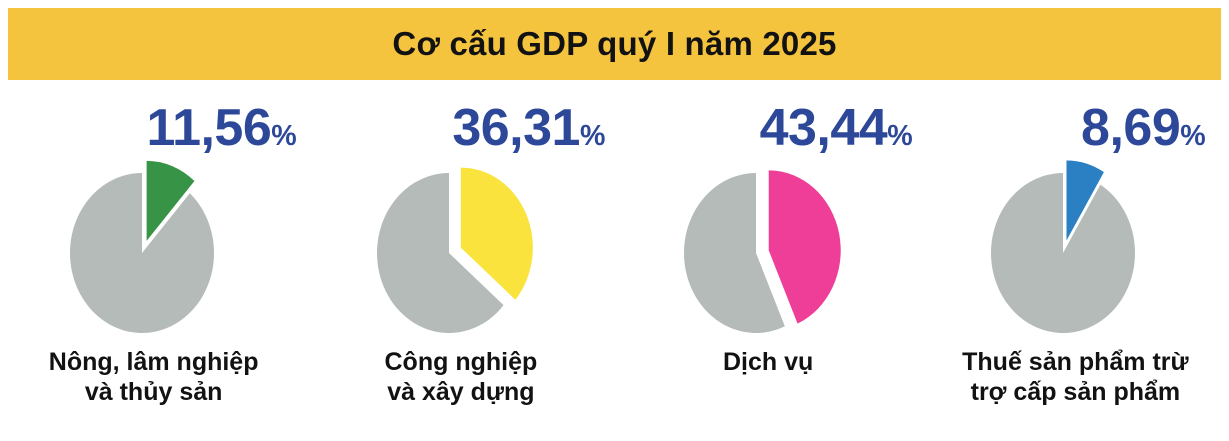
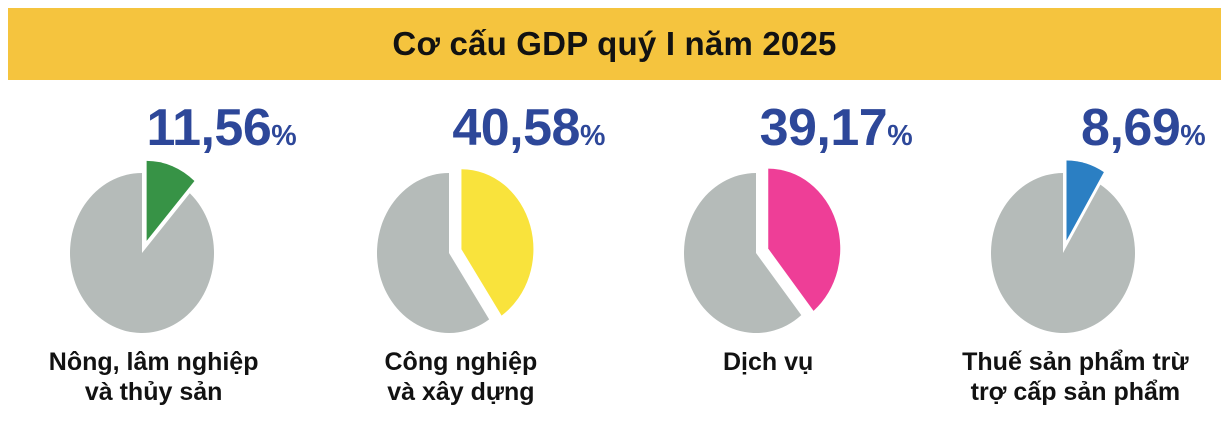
Công nghiệp và xây dựng: 36,31 -> 40,58
Dịch vụ: 43,44 -> 39,17
